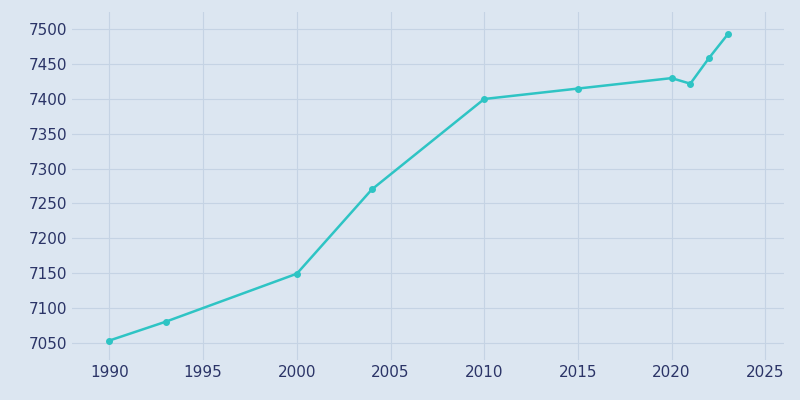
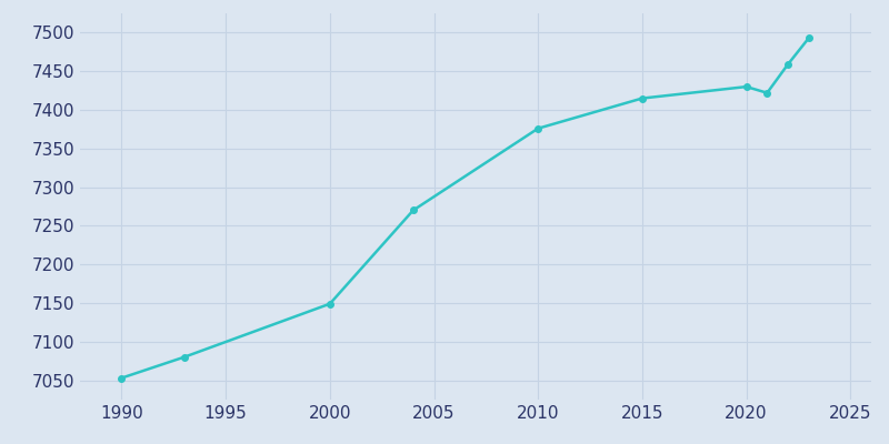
2010: 7400 -> 7376
